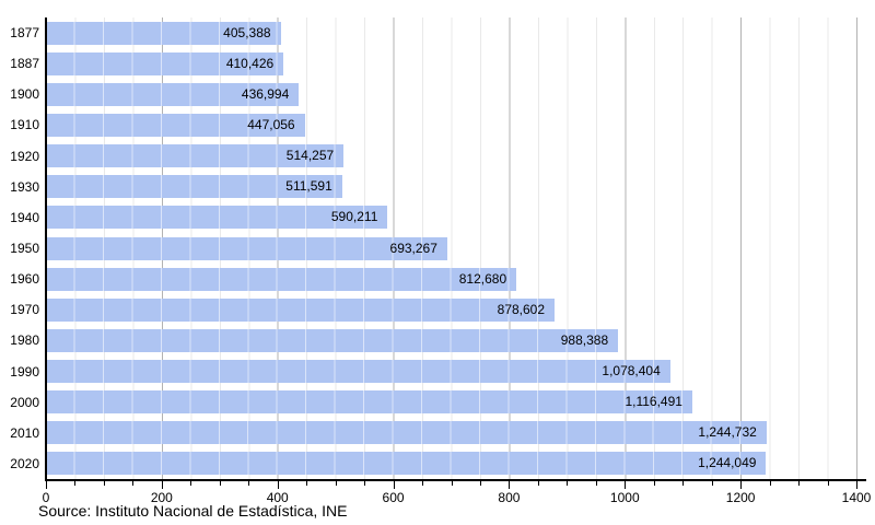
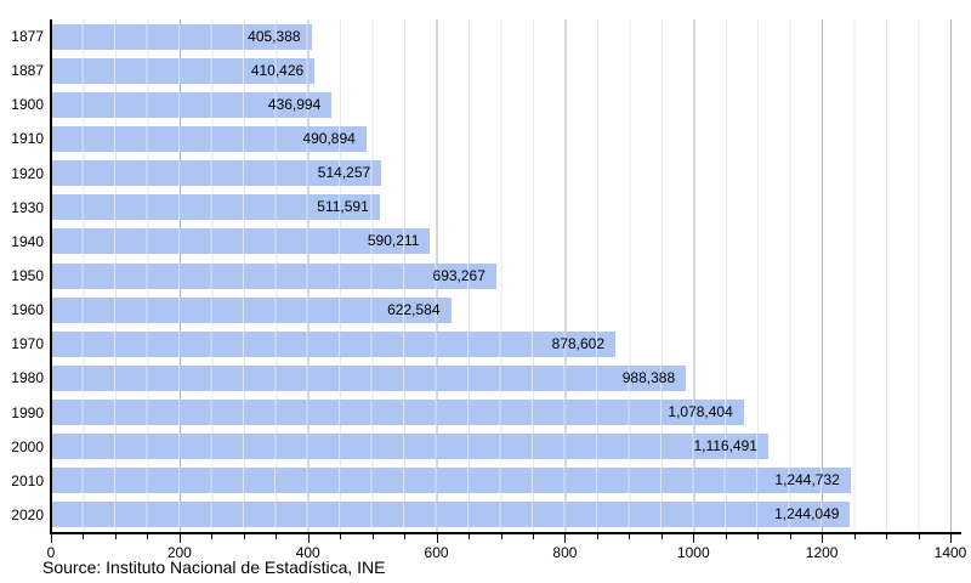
1910: 447,056 -> 490,894
1960: 812,680 -> 622,584
